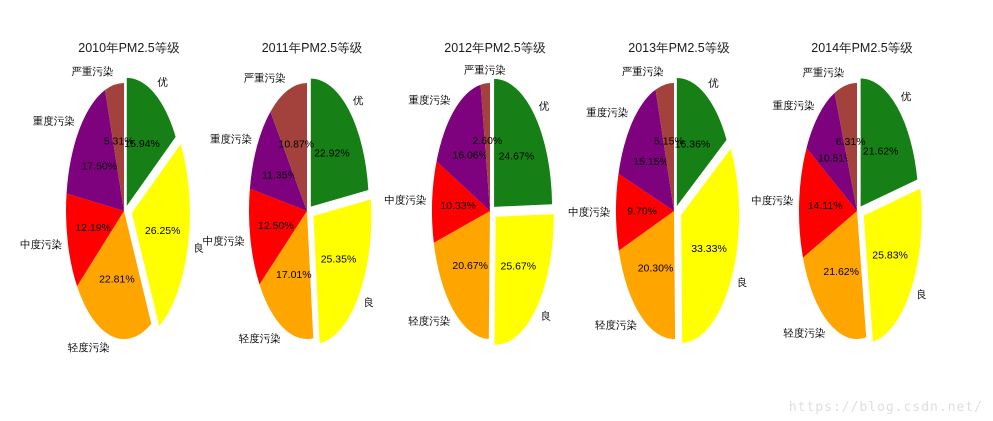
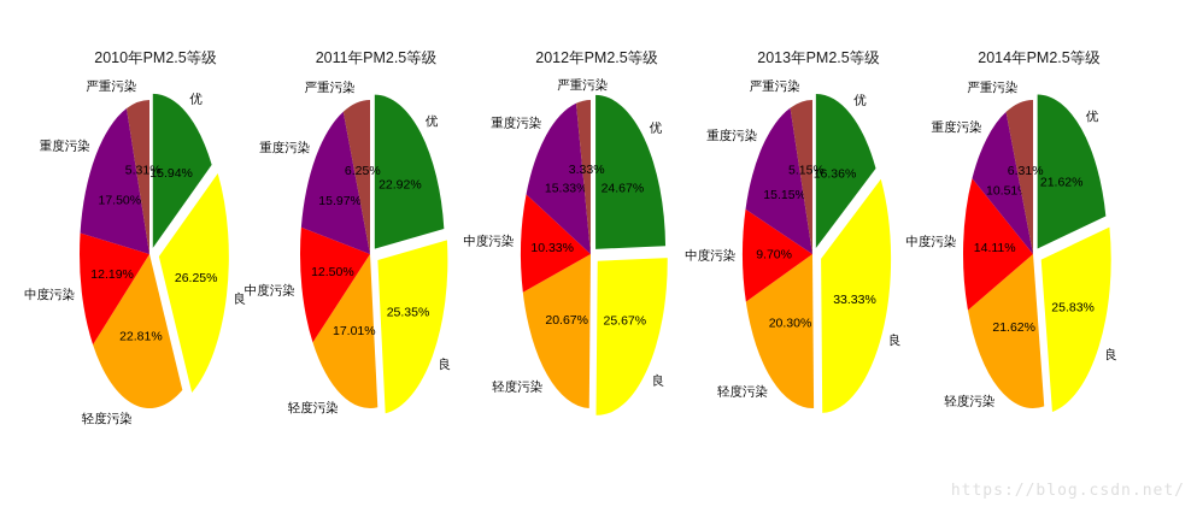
2011年PM2.5等级/重度污染: 11.35% -> 15.97%
2011年PM2.5等级/严重污染: 10.87% -> 6.25%
2012年PM2.5等级/重度污染: 16.06% -> 15.33%
2012年PM2.5等级/严重污染: 2.60% -> 3.33%
